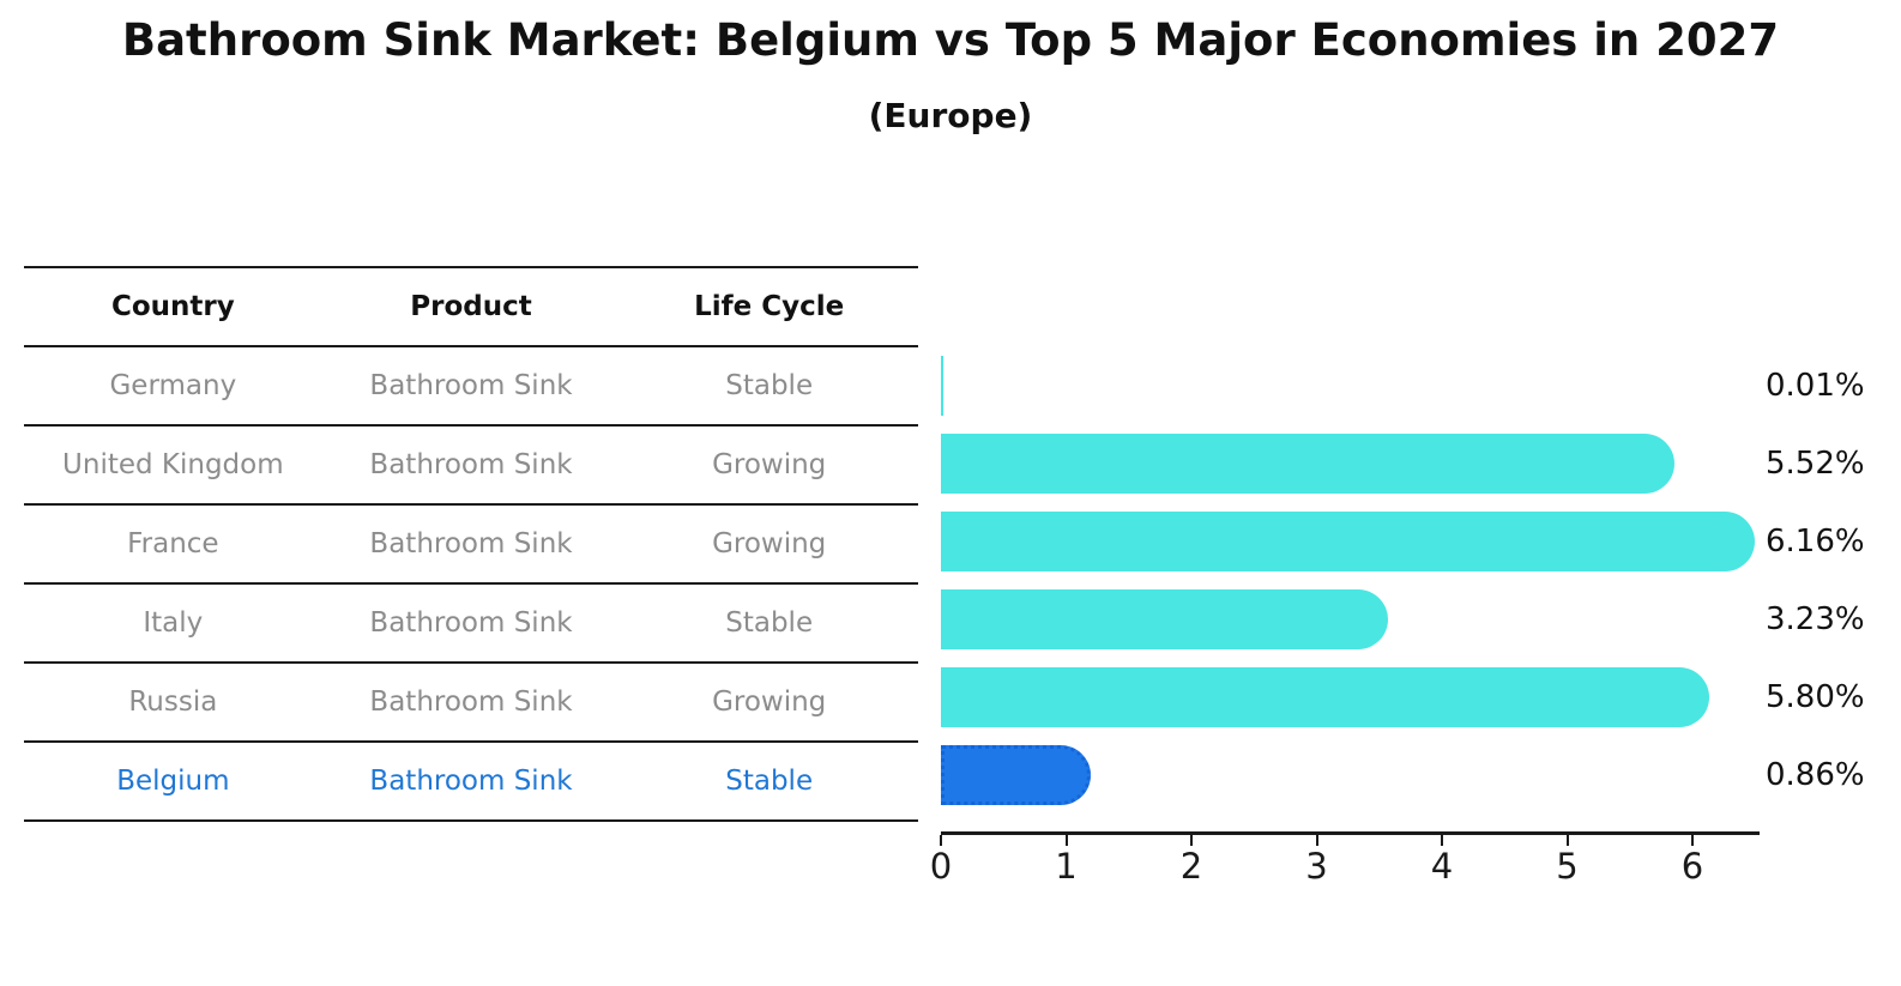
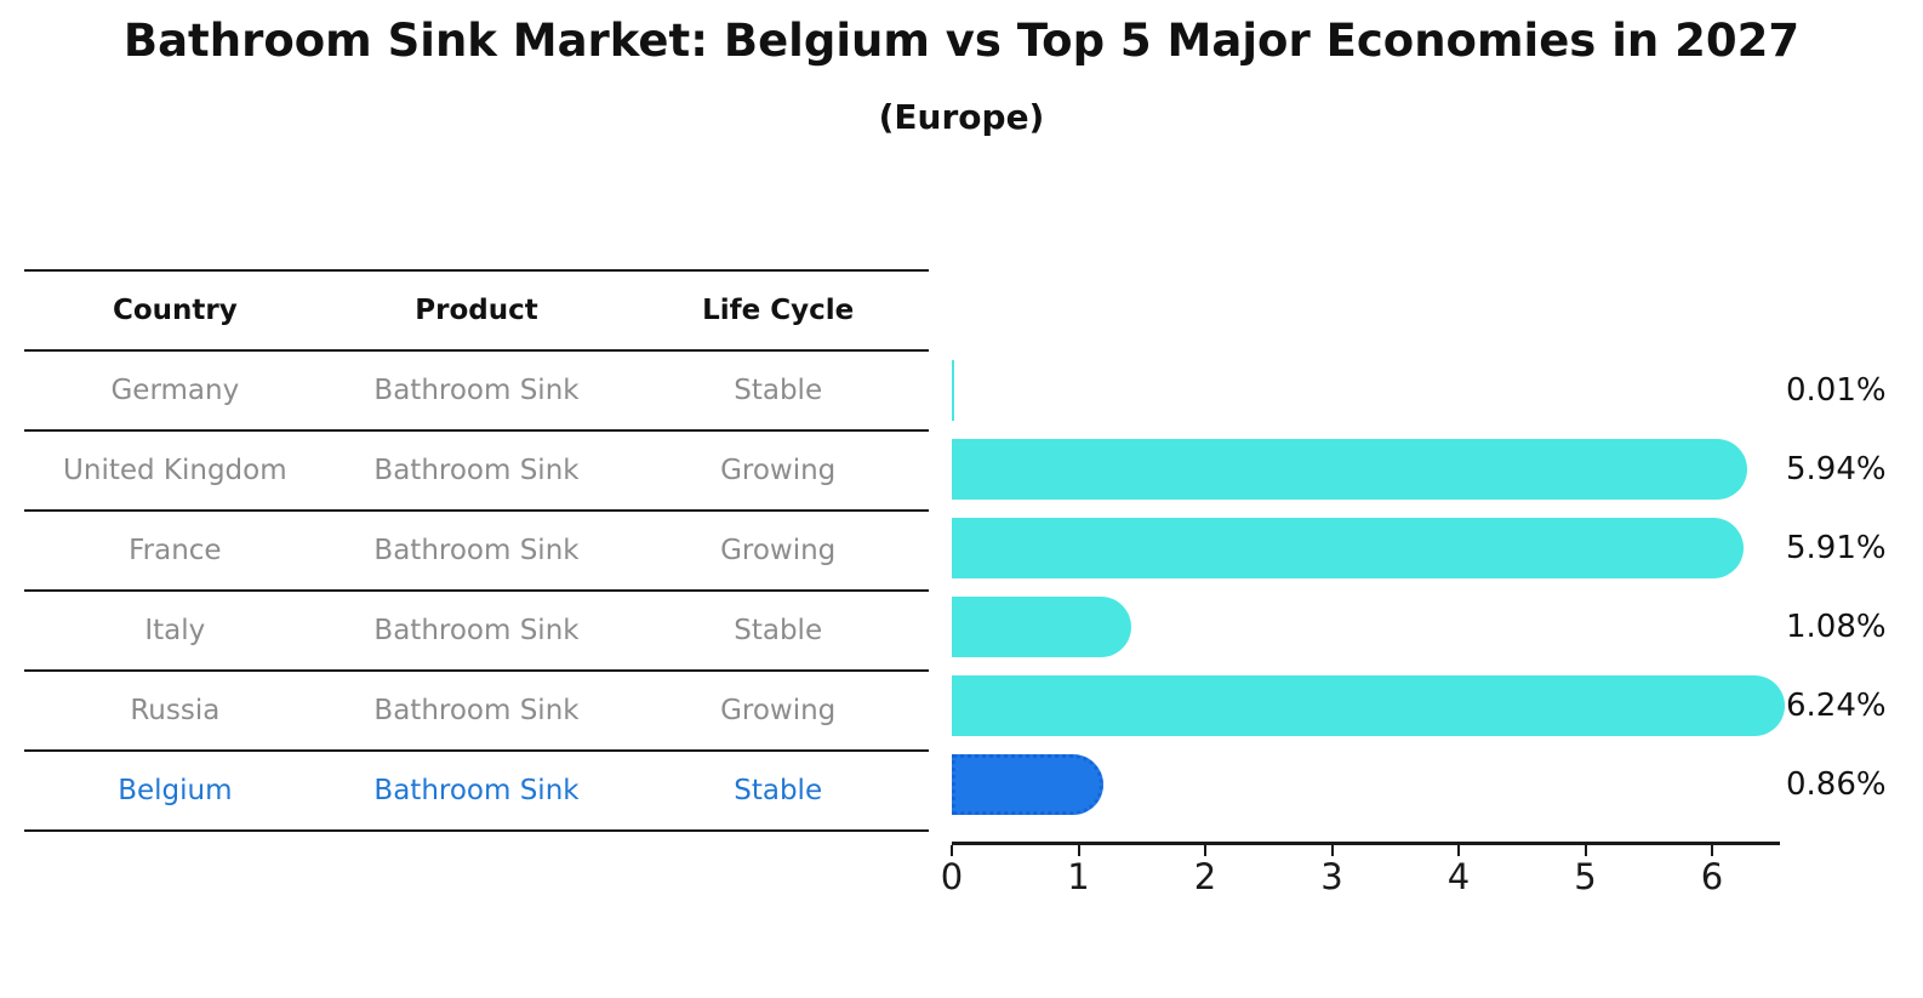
United Kingdom: 5.52% -> 5.94%
France: 6.16% -> 5.91%
Italy: 3.23% -> 1.08%
Russia: 5.80% -> 6.24%
